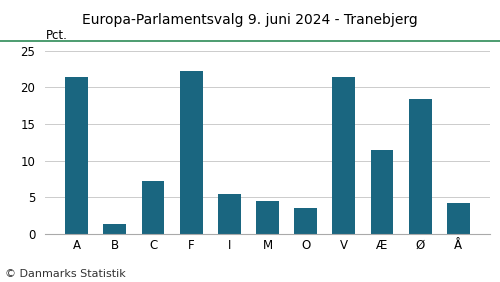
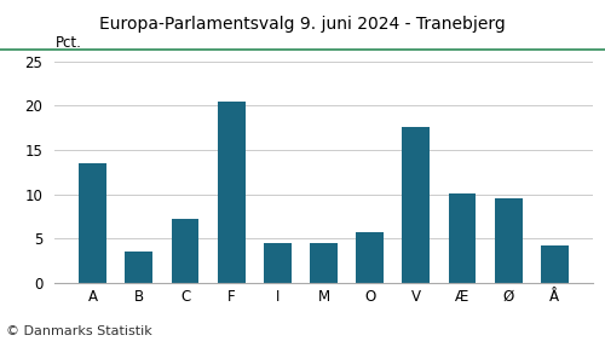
A: 21.4 -> 13.5
B: 1.4 -> 3.6
F: 22.2 -> 20.5
I: 5.4 -> 4.5
O: 3.6 -> 5.7
V: 21.4 -> 17.6
Æ: 11.4 -> 10.1
Ø: 18.4 -> 9.6
